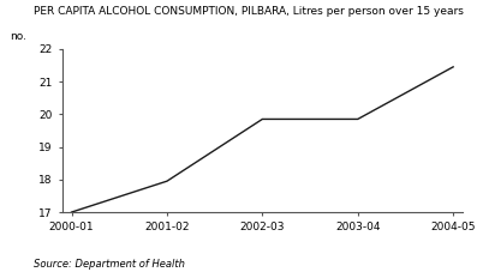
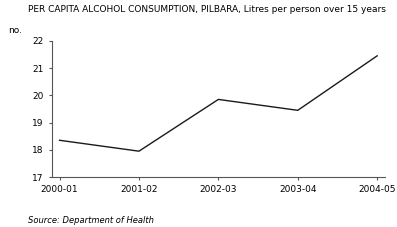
2000-01: 17.00 -> 18.35
2003-04: 19.85 -> 19.45
